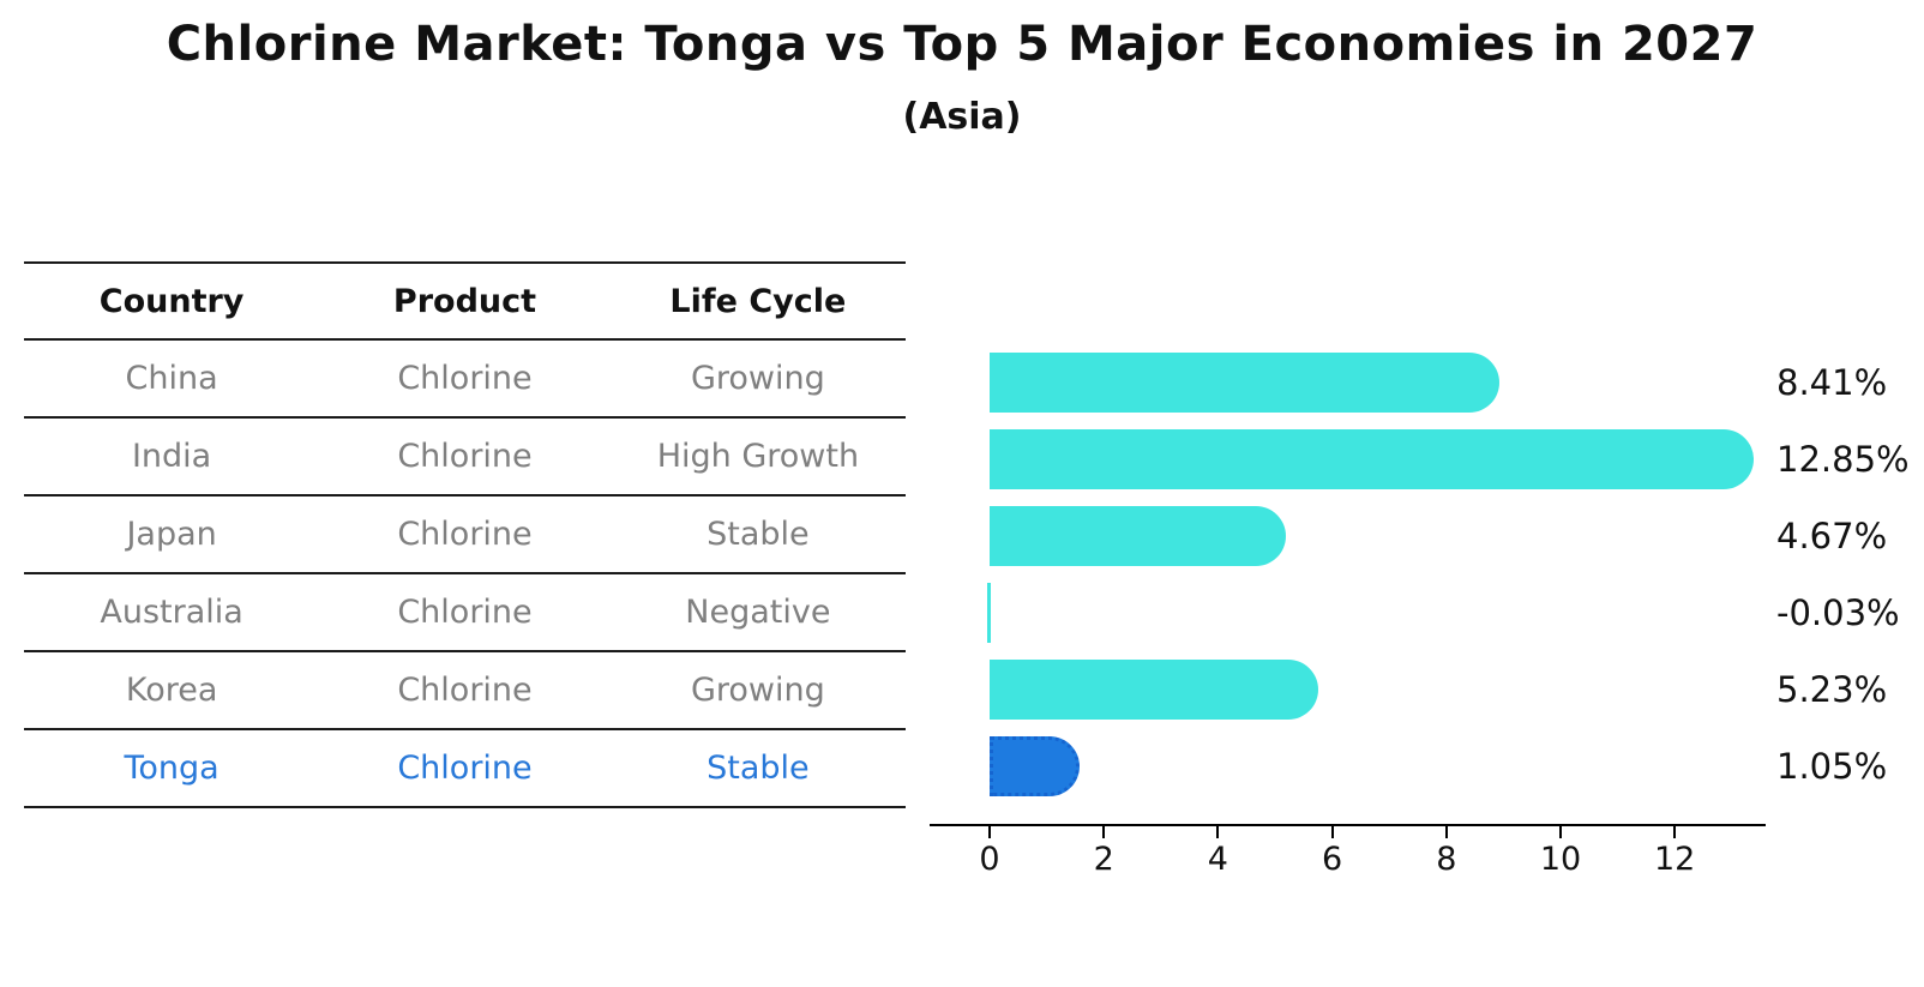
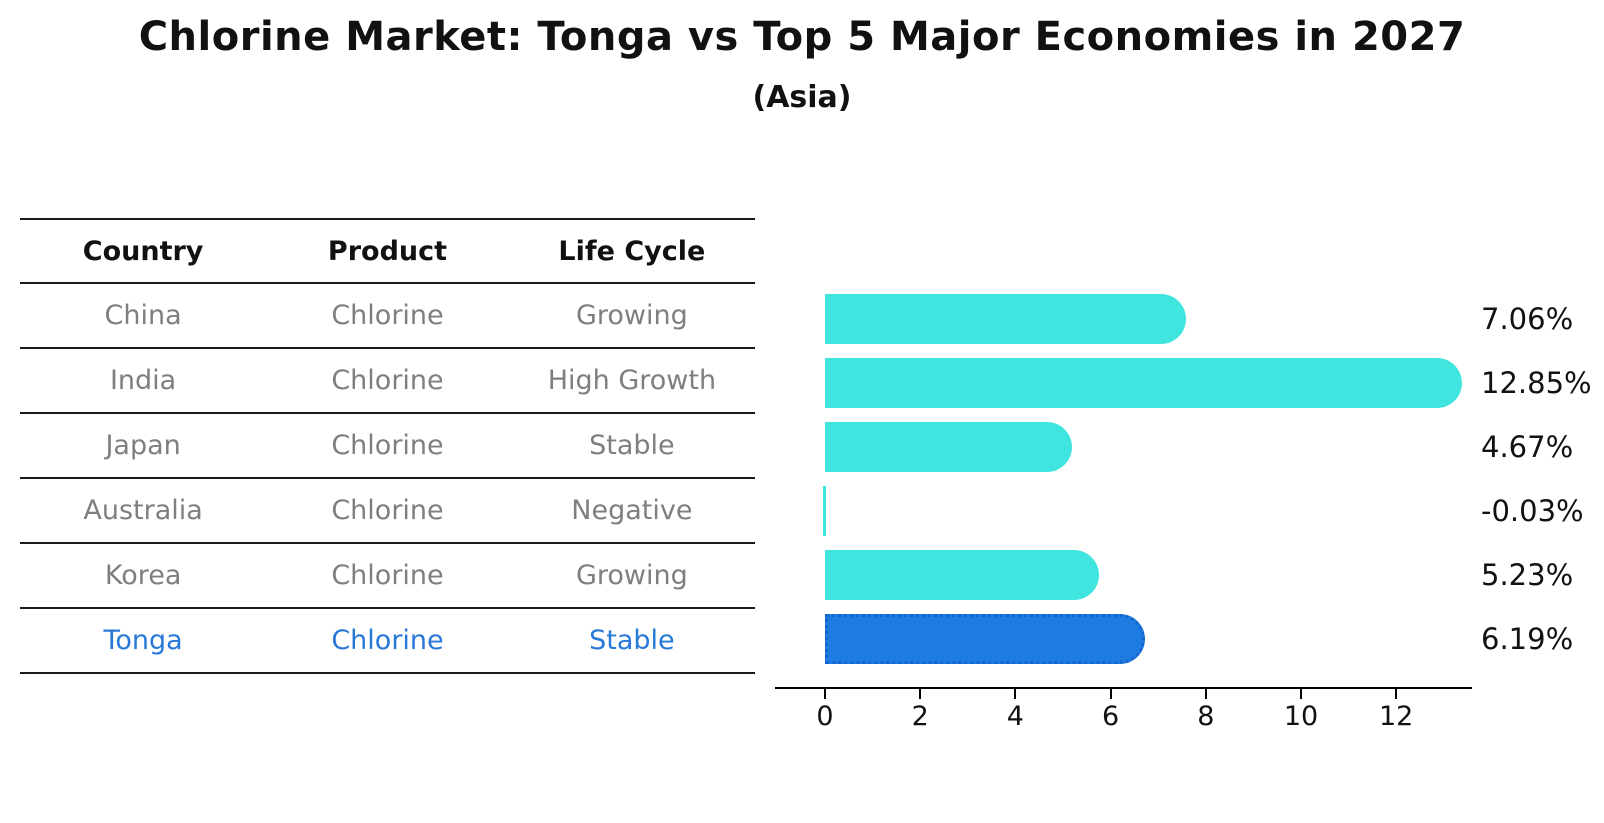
China: 8.41% -> 7.06%
Tonga: 1.05% -> 6.19%
